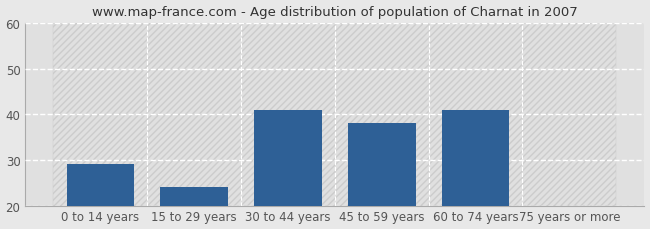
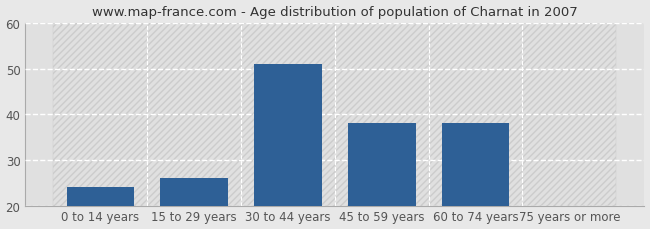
0 to 14 years: 29 -> 24
15 to 29 years: 24 -> 26
30 to 44 years: 41 -> 51
60 to 74 years: 41 -> 38
